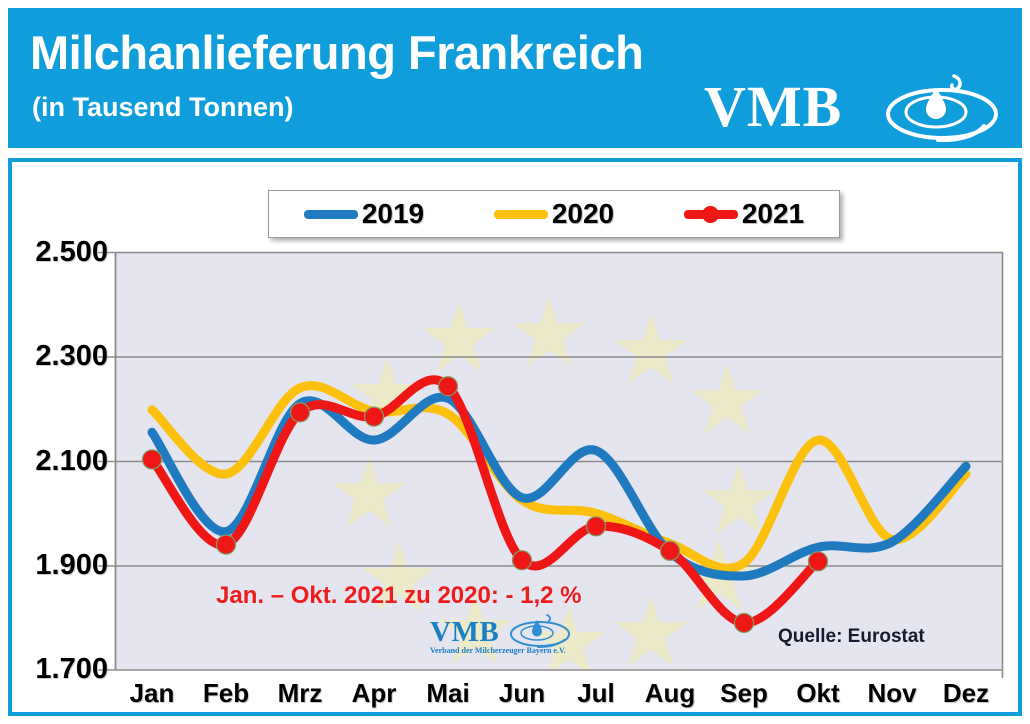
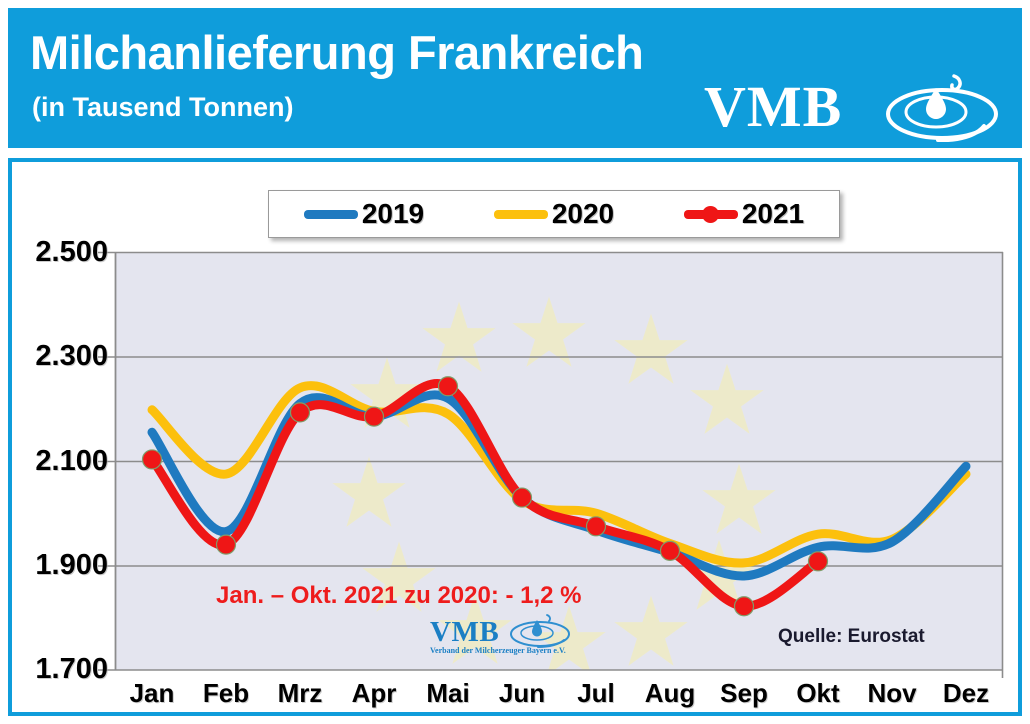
2019/Apr: 2140 -> 2180
2021/Jun: 1910 -> 2030
2019/Jul: 2120 -> 1970
2021/Sep: 1790 -> 1820
2020/Okt: 2140 -> 1960
